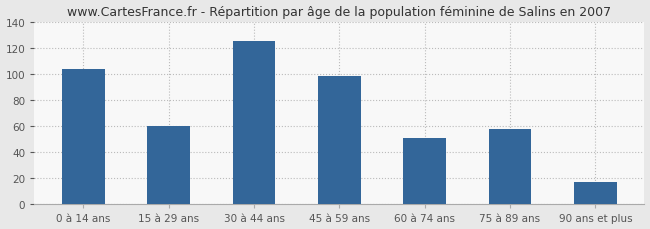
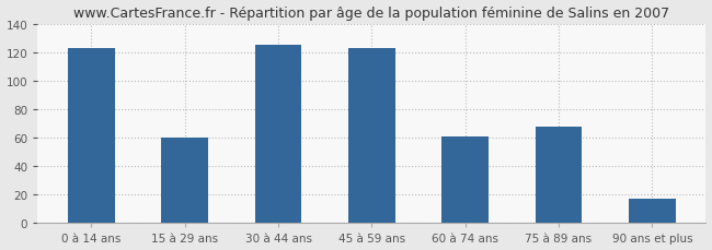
0 à 14 ans: 104 -> 123
45 à 59 ans: 98 -> 123
60 à 74 ans: 51 -> 61
75 à 89 ans: 58 -> 68
